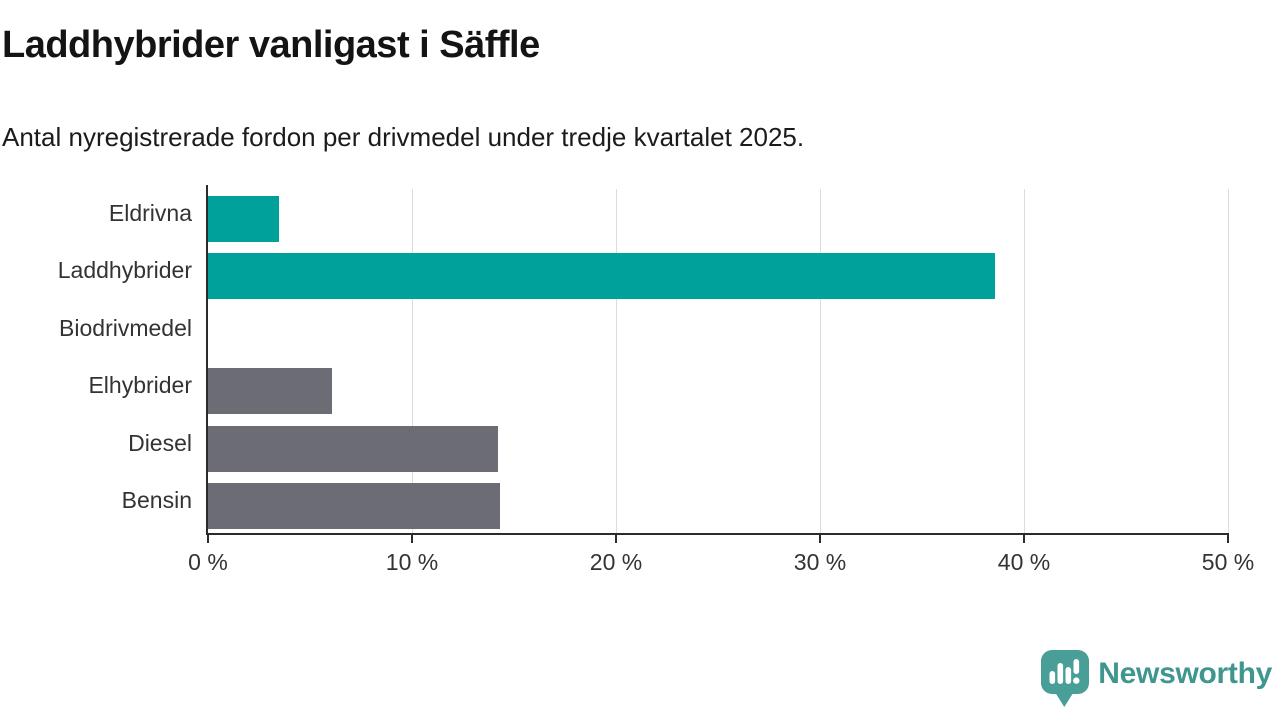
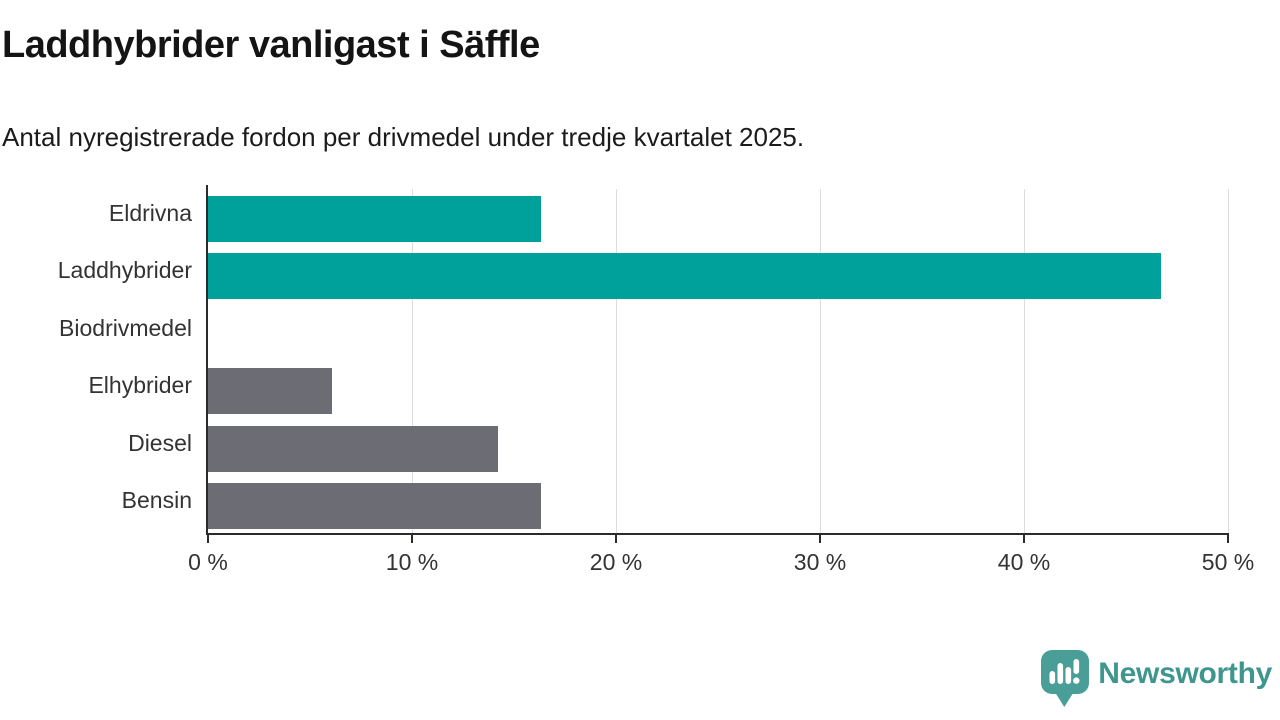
Eldrivna: 3.5% -> 16.3%
Laddhybrider: 38.6% -> 46.7%
Bensin: 14.3% -> 16.3%
